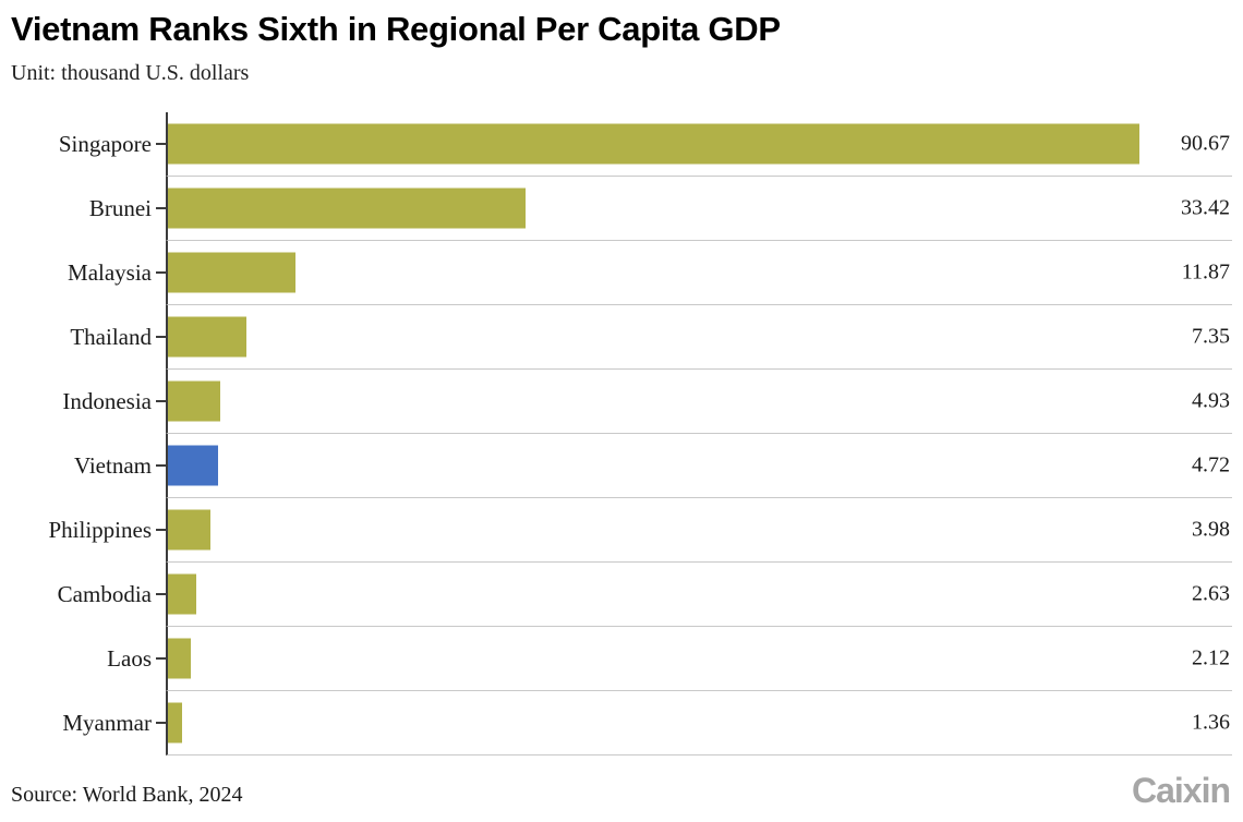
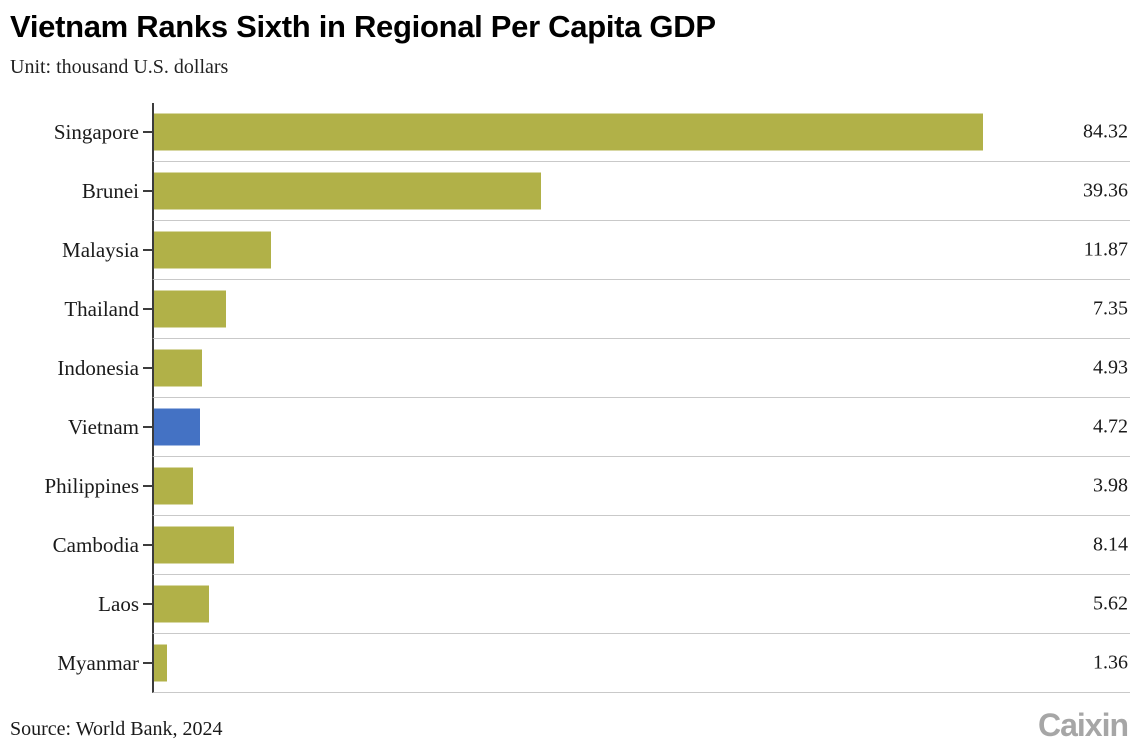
Singapore: 90.67 -> 84.32
Brunei: 33.42 -> 39.36
Cambodia: 2.63 -> 8.14
Laos: 2.12 -> 5.62
